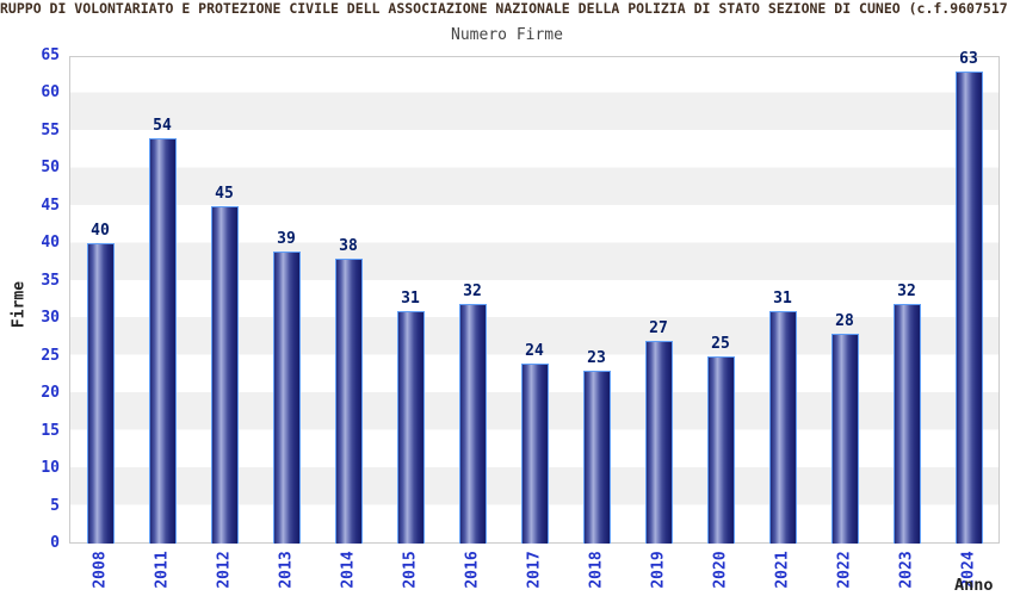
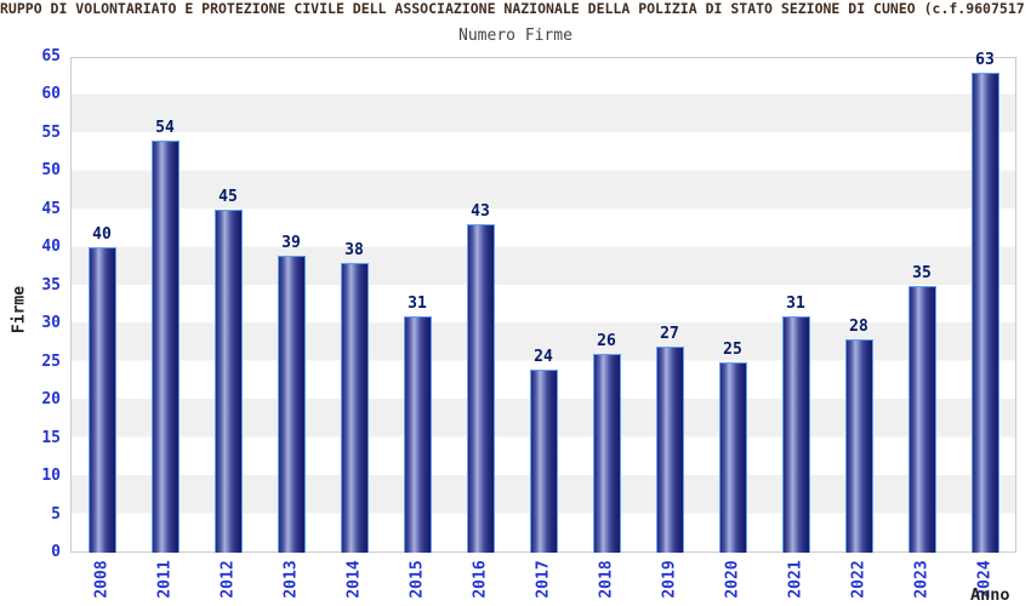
2016: 32 -> 43
2018: 23 -> 26
2023: 32 -> 35
